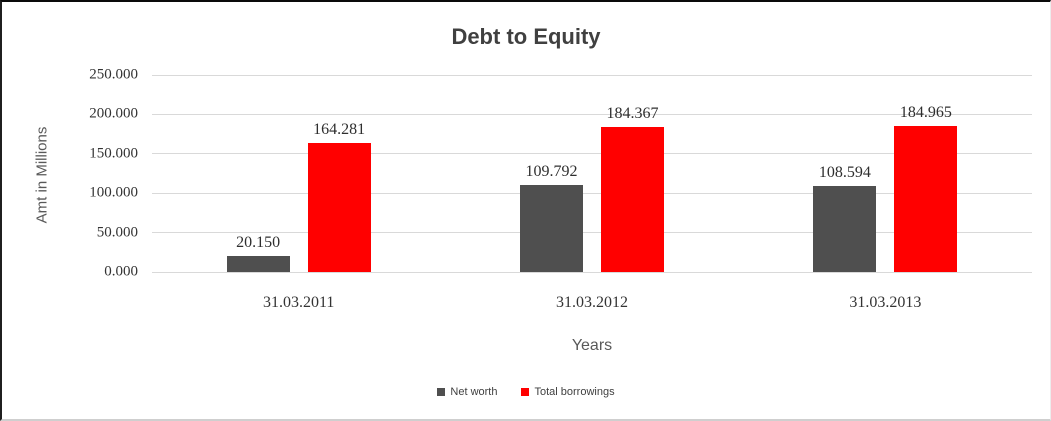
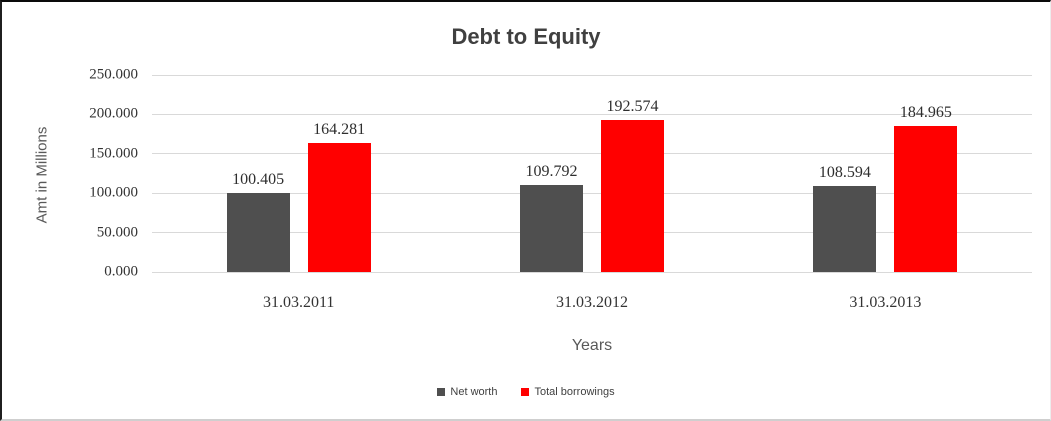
Net worth/31.03.2011: 20.150 -> 100.405
Total borrowings/31.03.2012: 184.367 -> 192.574
